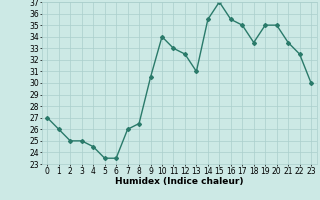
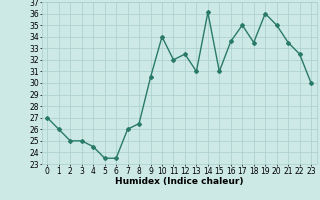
11: 33.0 -> 32.0
14: 35.5 -> 36.1
15: 37.0 -> 31.0
16: 35.5 -> 33.6
19: 35.0 -> 36.0
